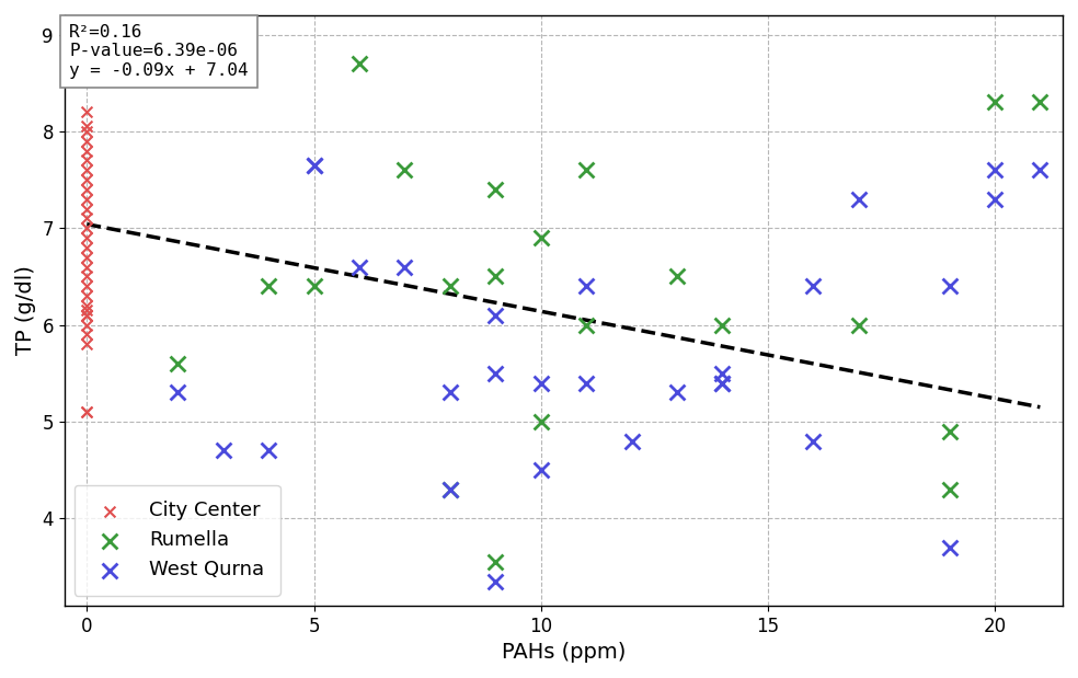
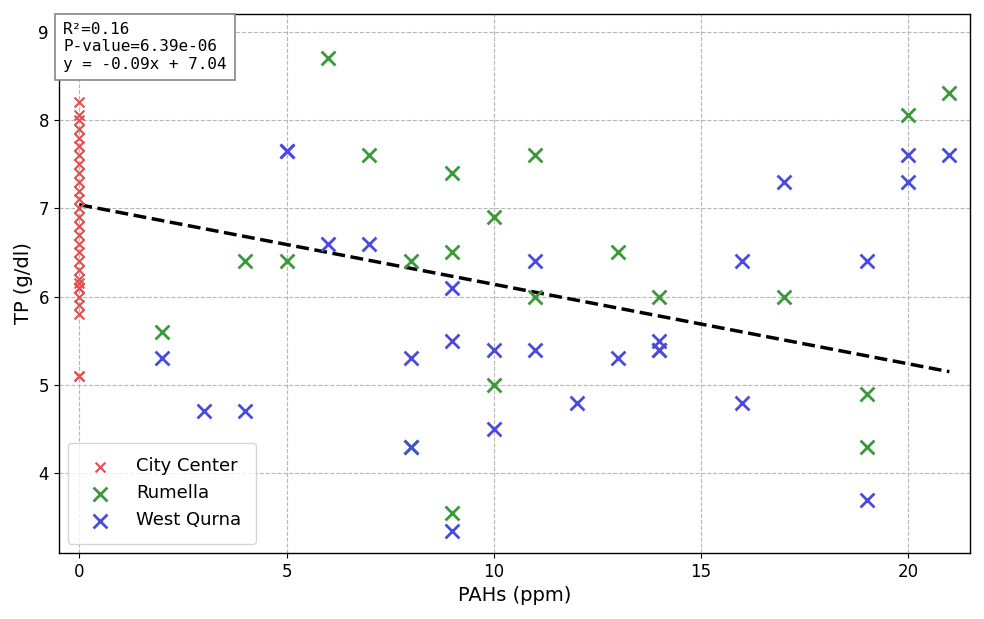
Rumella/20: 8.30 -> 8.06
